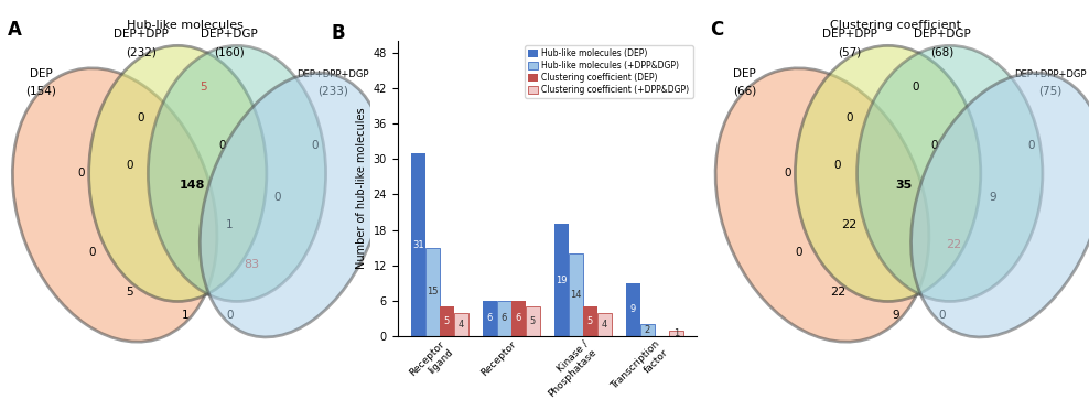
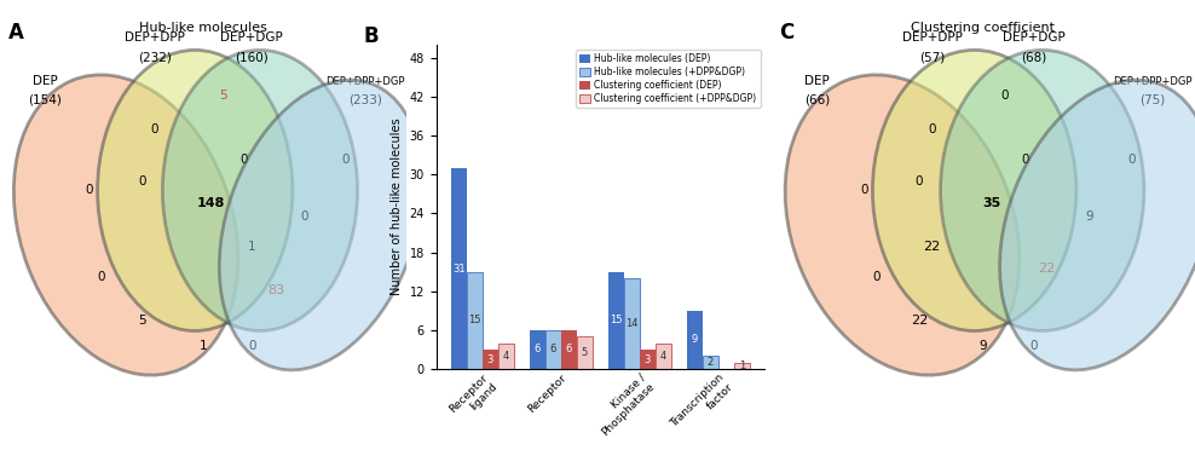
Clustering coefficient (DEP)/Receptor ligand: 5 -> 3
Hub-like molecules (DEP)/Kinase / Phosphatase: 19 -> 15
Clustering coefficient (DEP)/Kinase / Phosphatase: 5 -> 3
